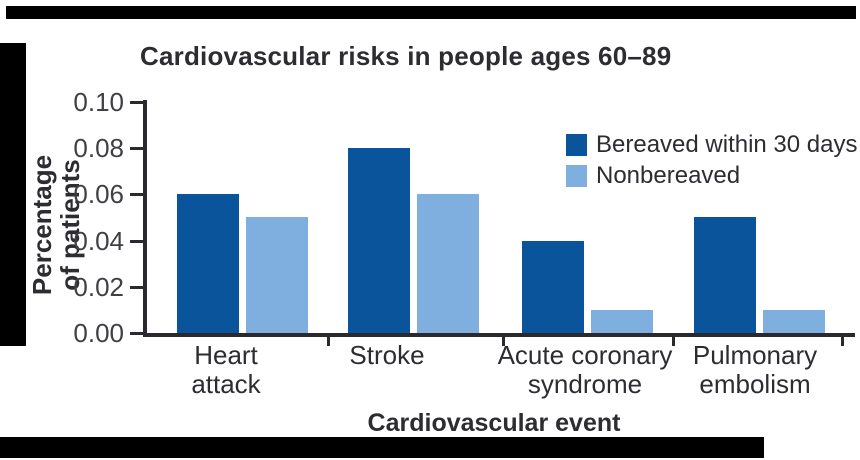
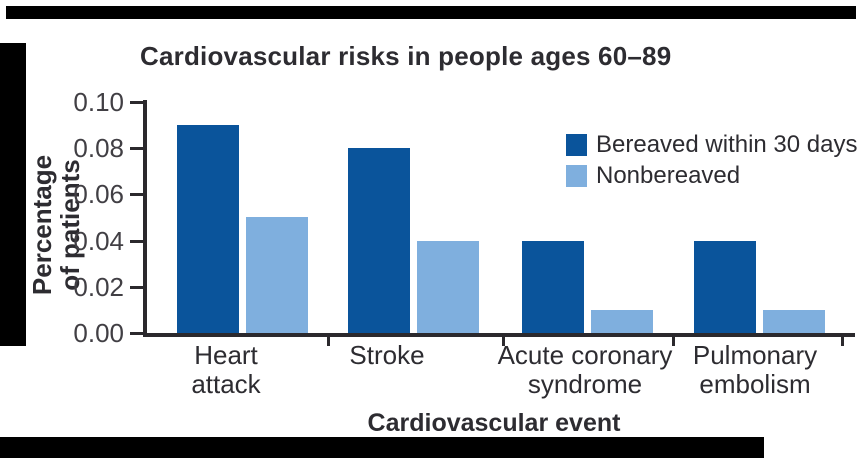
Bereaved within 30 days/Heart attack: 0.06 -> 0.09
Nonbereaved/Stroke: 0.06 -> 0.04
Bereaved within 30 days/Pulmonary embolism: 0.05 -> 0.04
